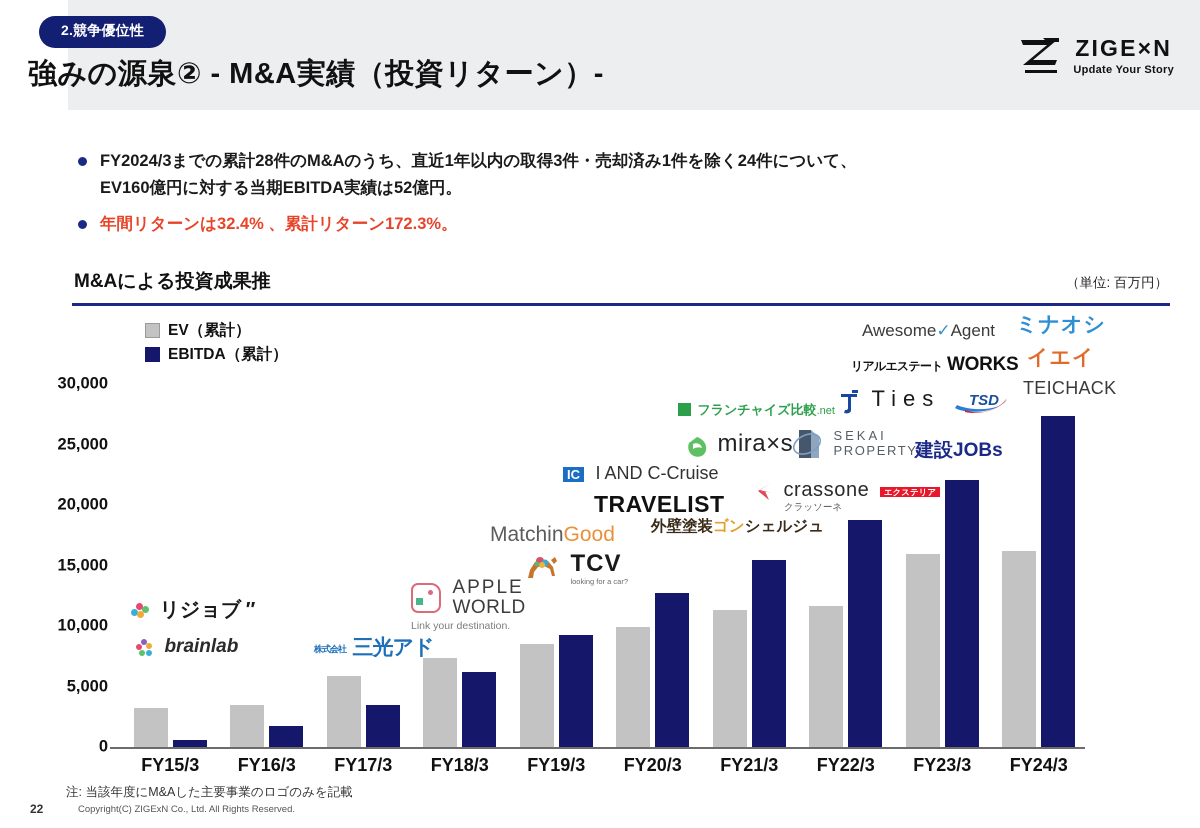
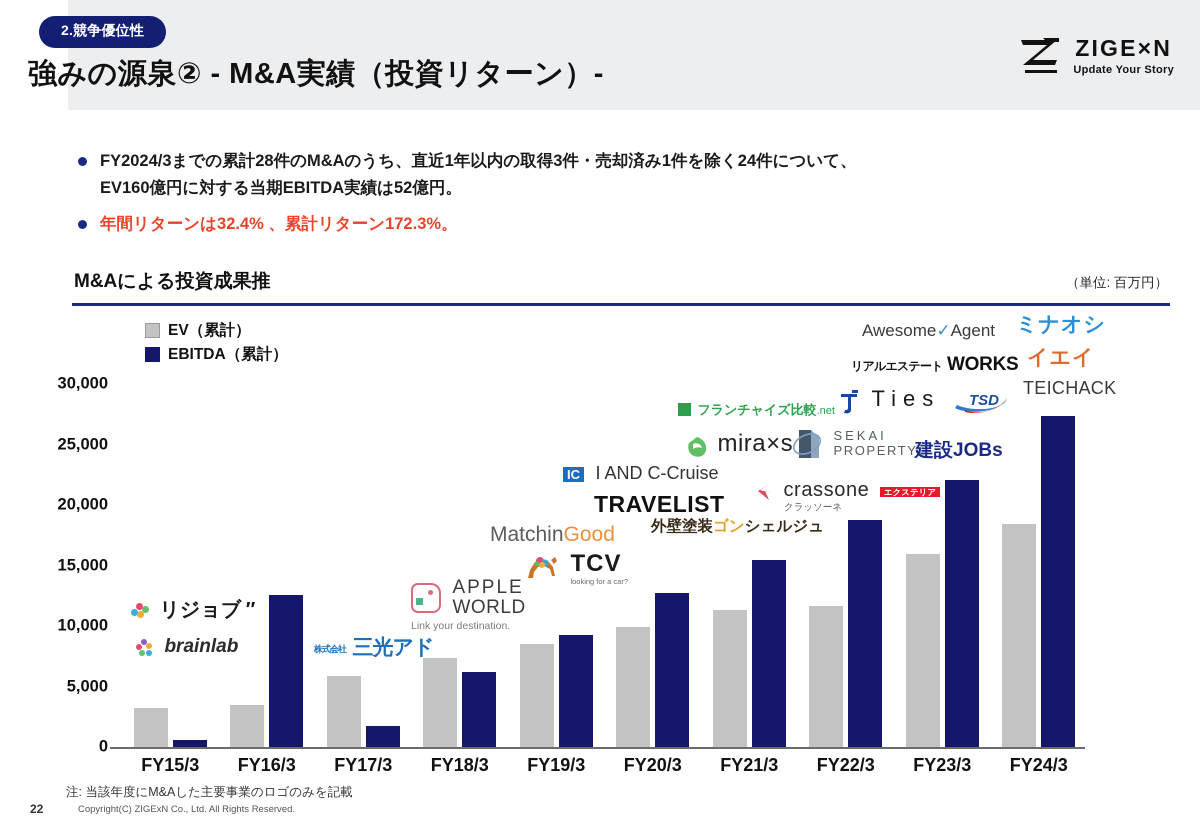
EBITDA（累計）/FY16/3: 1700 -> 12600
EBITDA（累計）/FY17/3: 3500 -> 1700
EV（累計）/FY24/3: 16200 -> 18400
